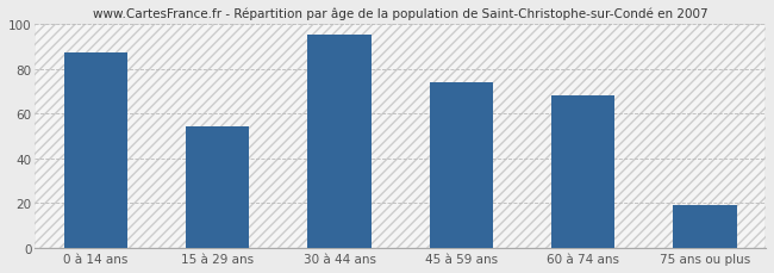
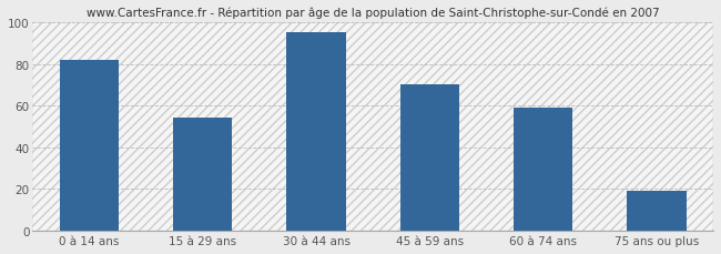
0 à 14 ans: 87 -> 82
45 à 59 ans: 74 -> 70
60 à 74 ans: 68 -> 59
